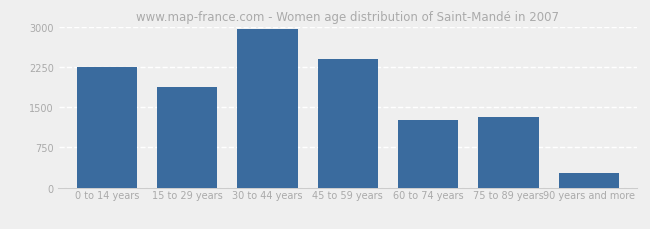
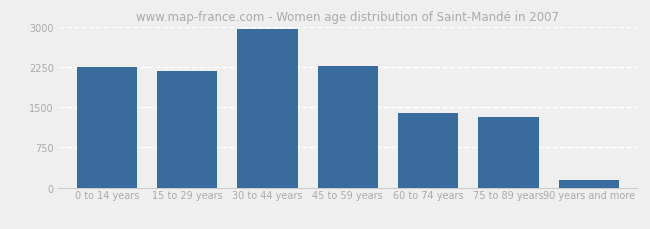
15 to 29 years: 1880 -> 2170
45 to 59 years: 2400 -> 2270
60 to 74 years: 1260 -> 1390
90 years and more: 280 -> 150
